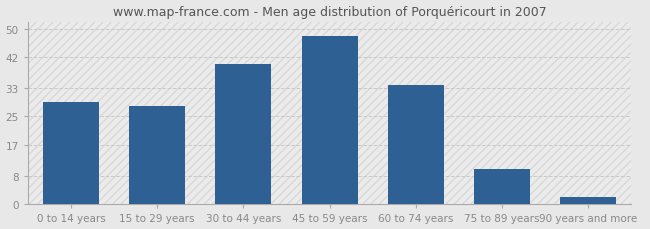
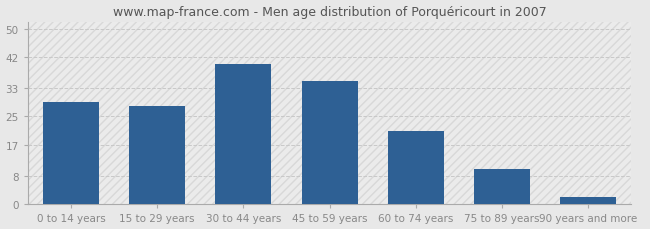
45 to 59 years: 48 -> 35
60 to 74 years: 34 -> 21
